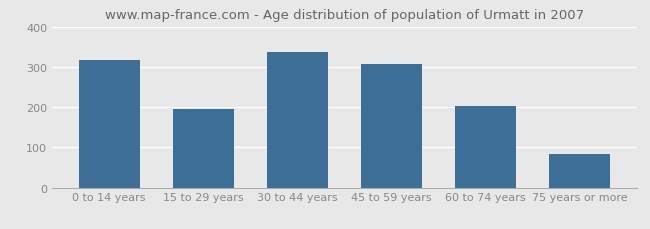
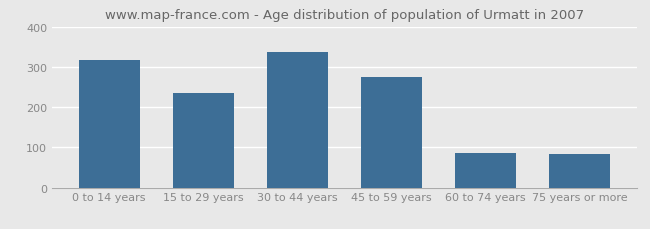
15 to 29 years: 196 -> 235
45 to 59 years: 307 -> 275
60 to 74 years: 202 -> 85
